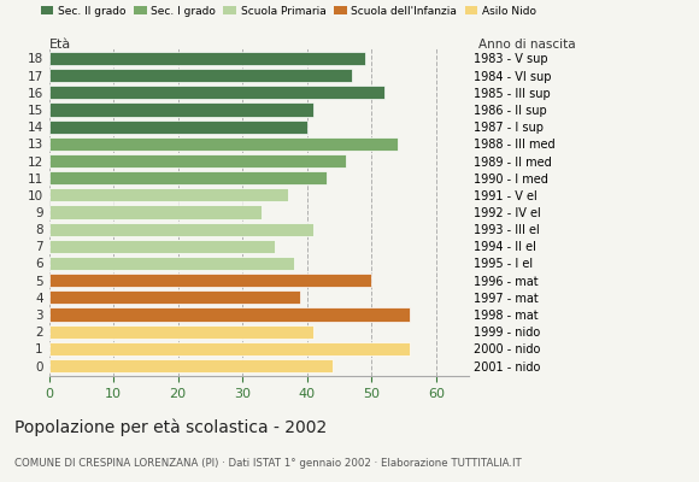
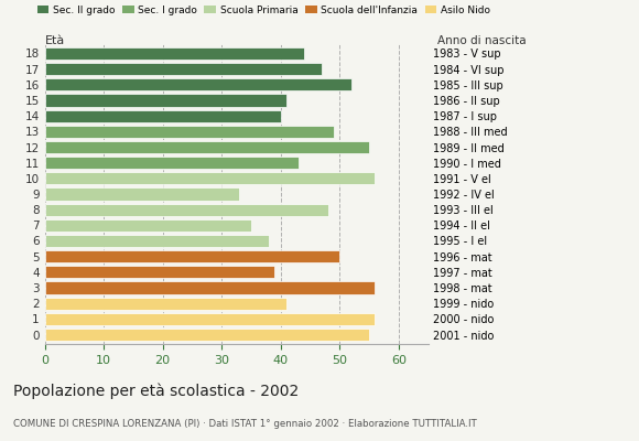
18: 49 -> 44
13: 54 -> 49
12: 46 -> 55
10: 37 -> 56
8: 41 -> 48
0: 44 -> 55
